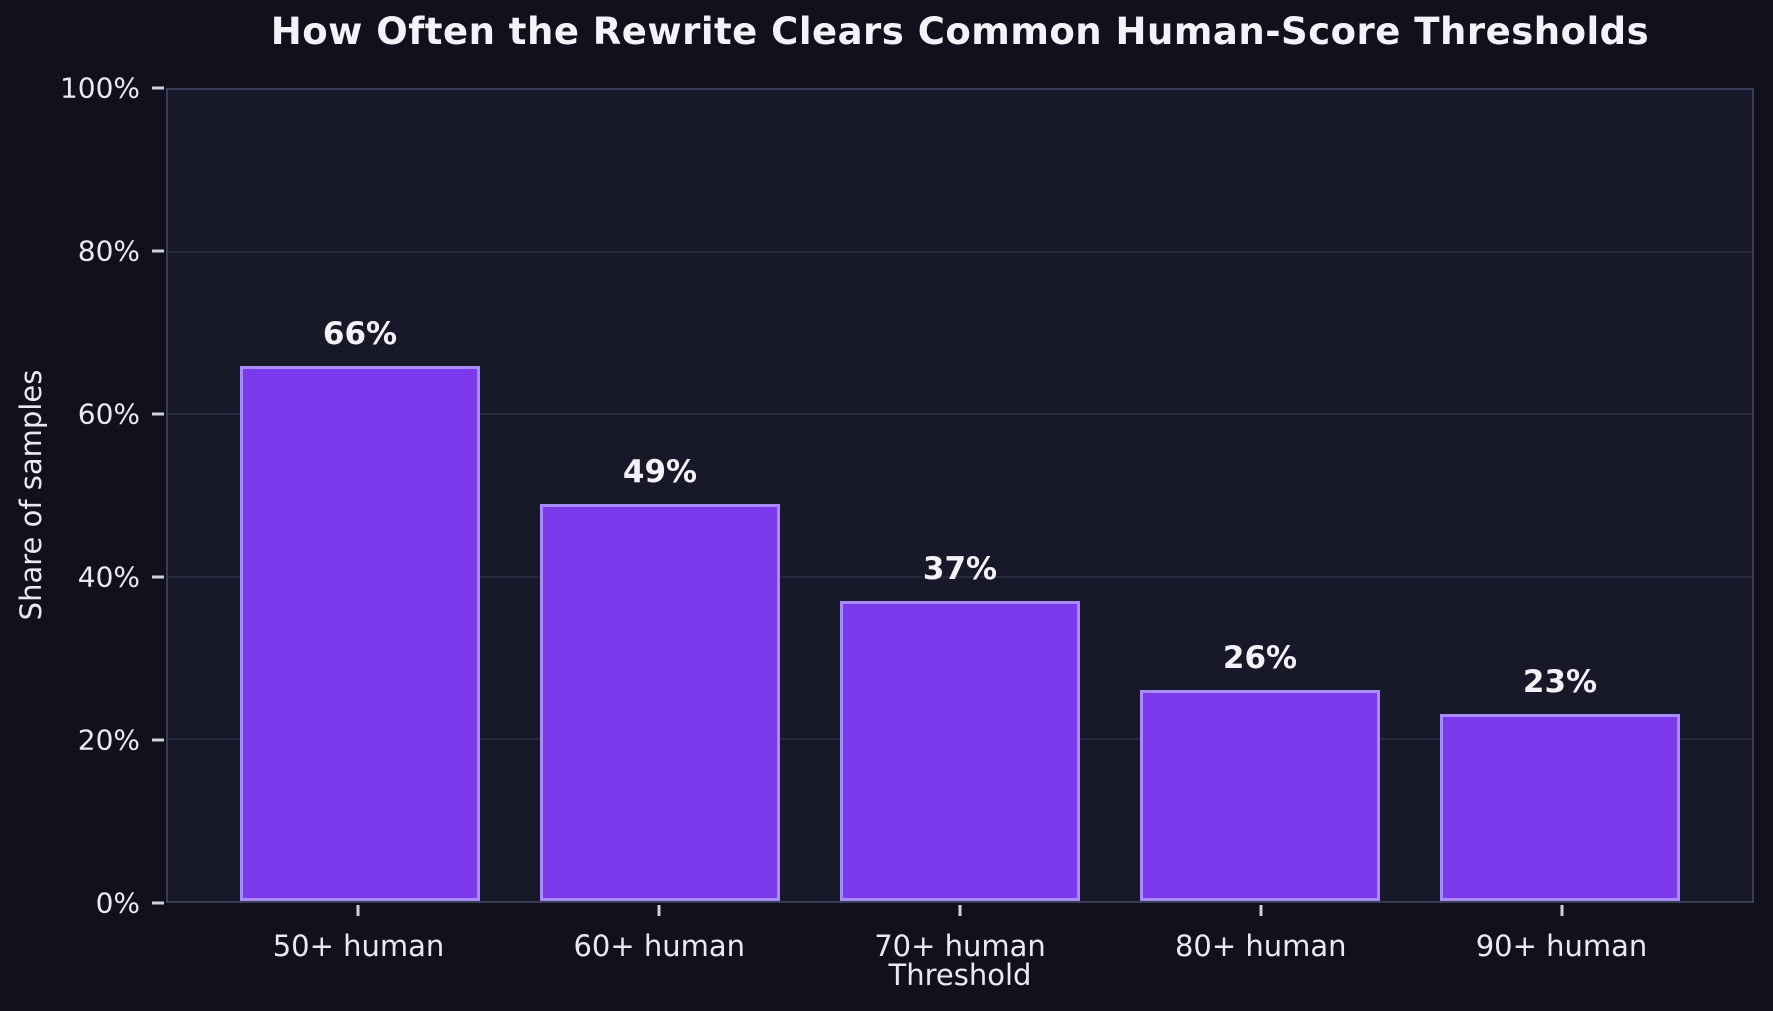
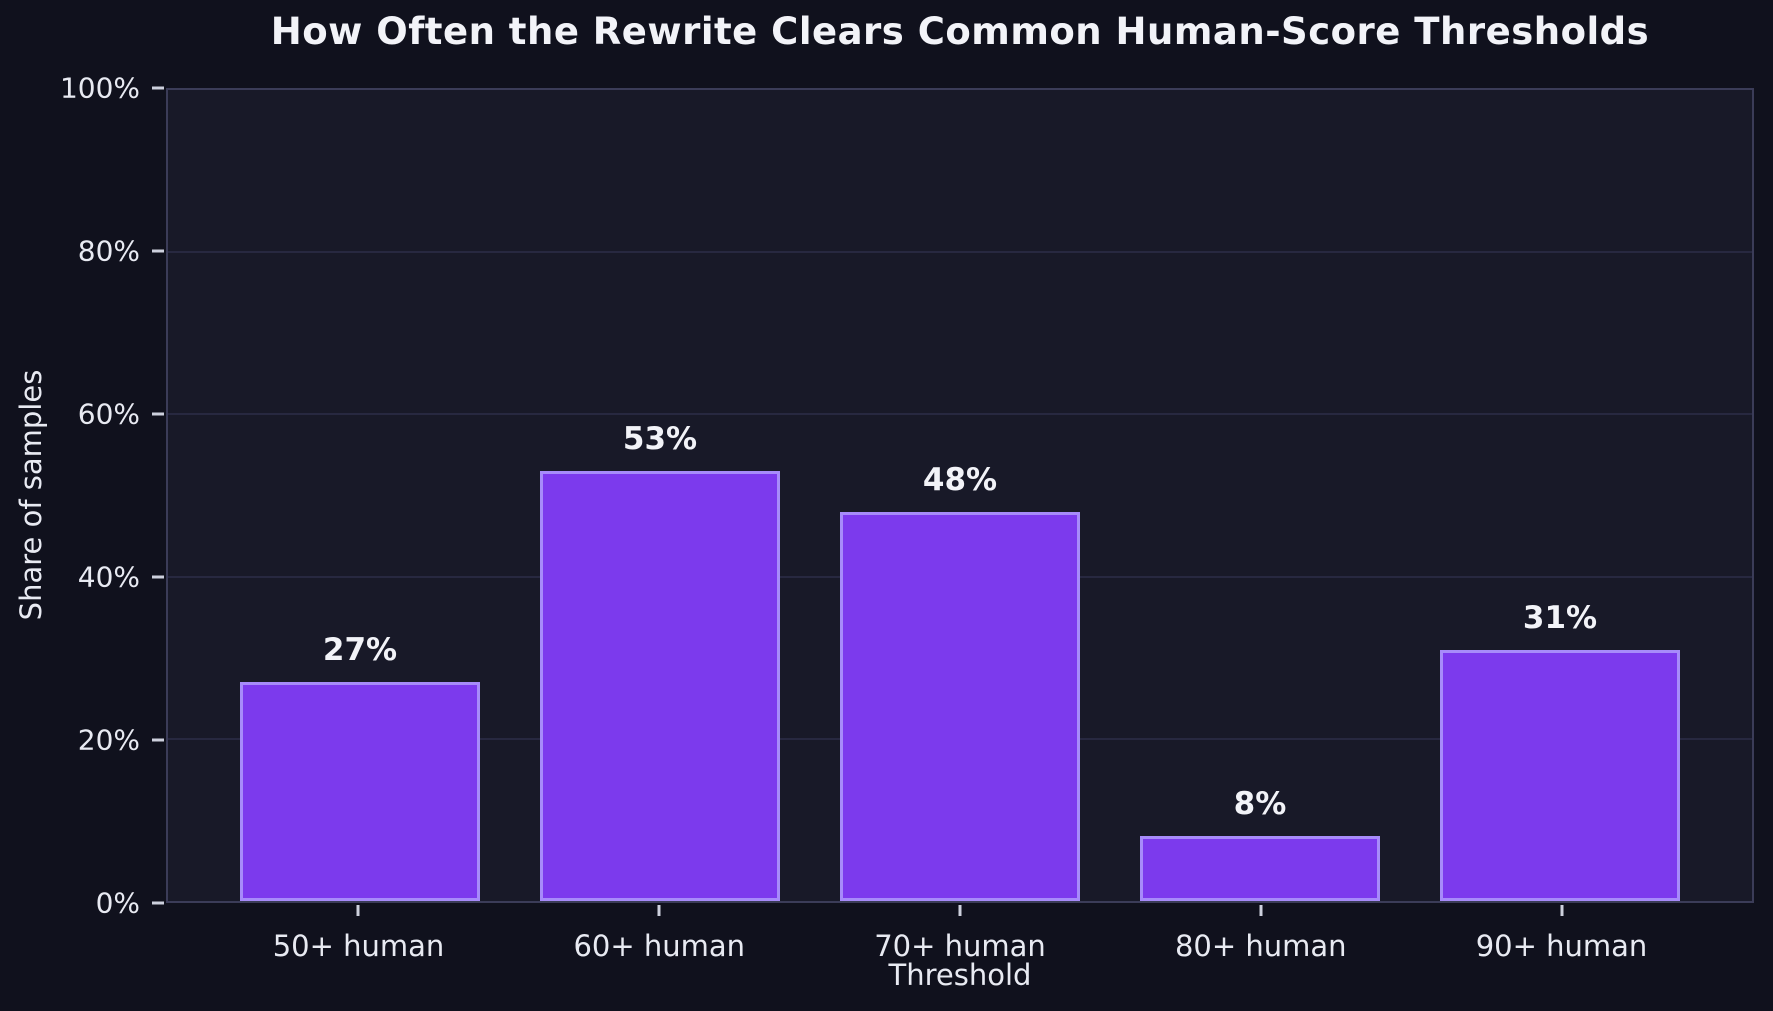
50+ human: 66% -> 27%
60+ human: 49% -> 53%
70+ human: 37% -> 48%
80+ human: 26% -> 8%
90+ human: 23% -> 31%
